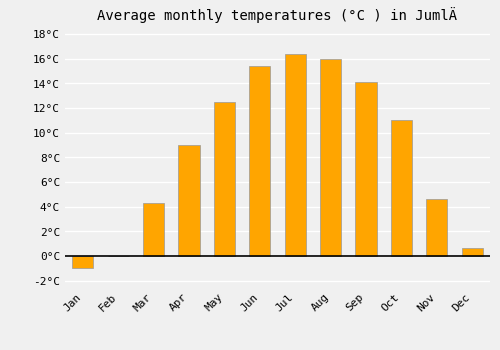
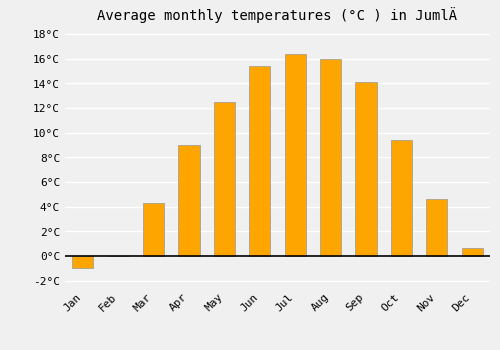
Oct: 11.0°C -> 9.4°C
